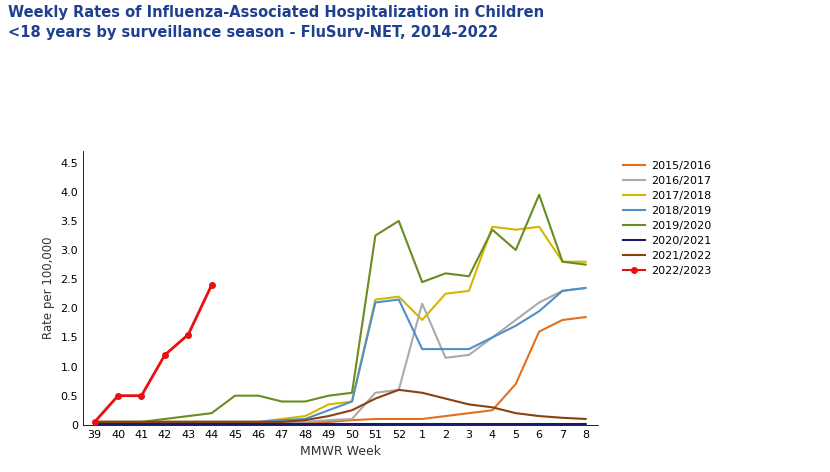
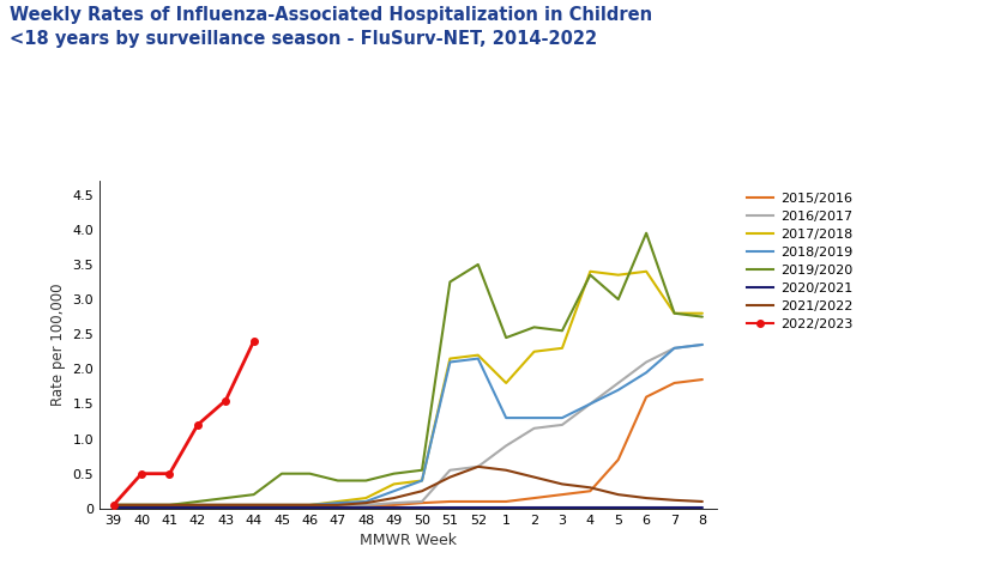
2016/2017/1: 2.08 -> 0.90
